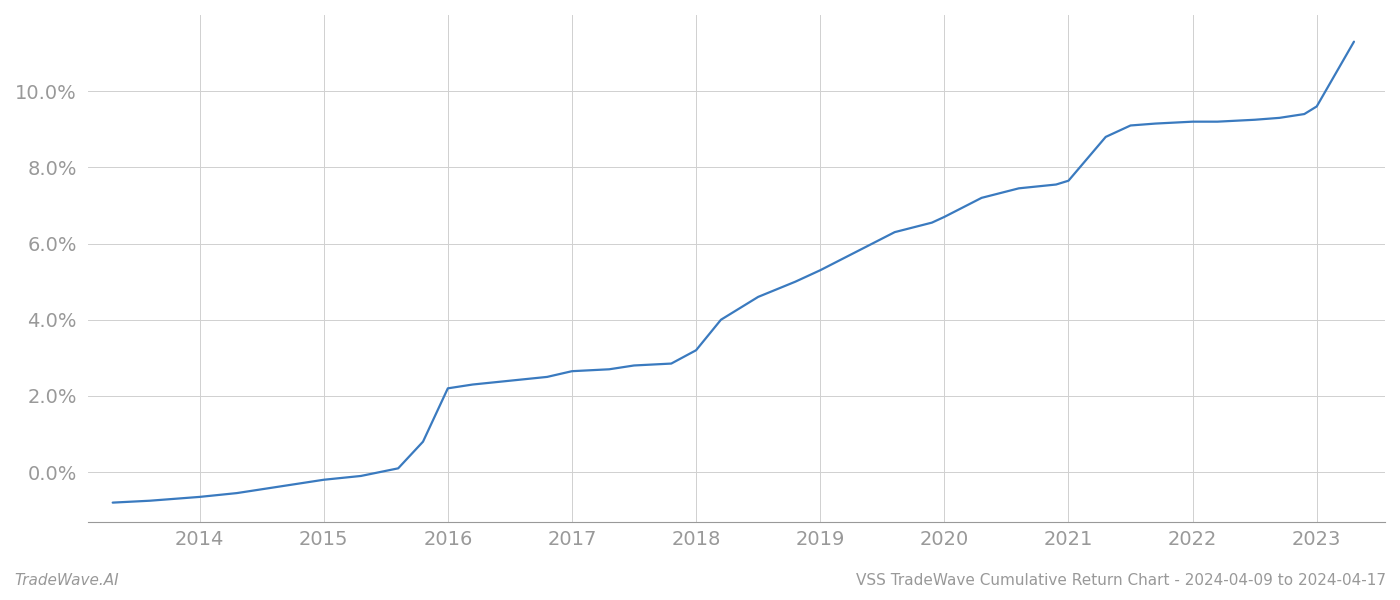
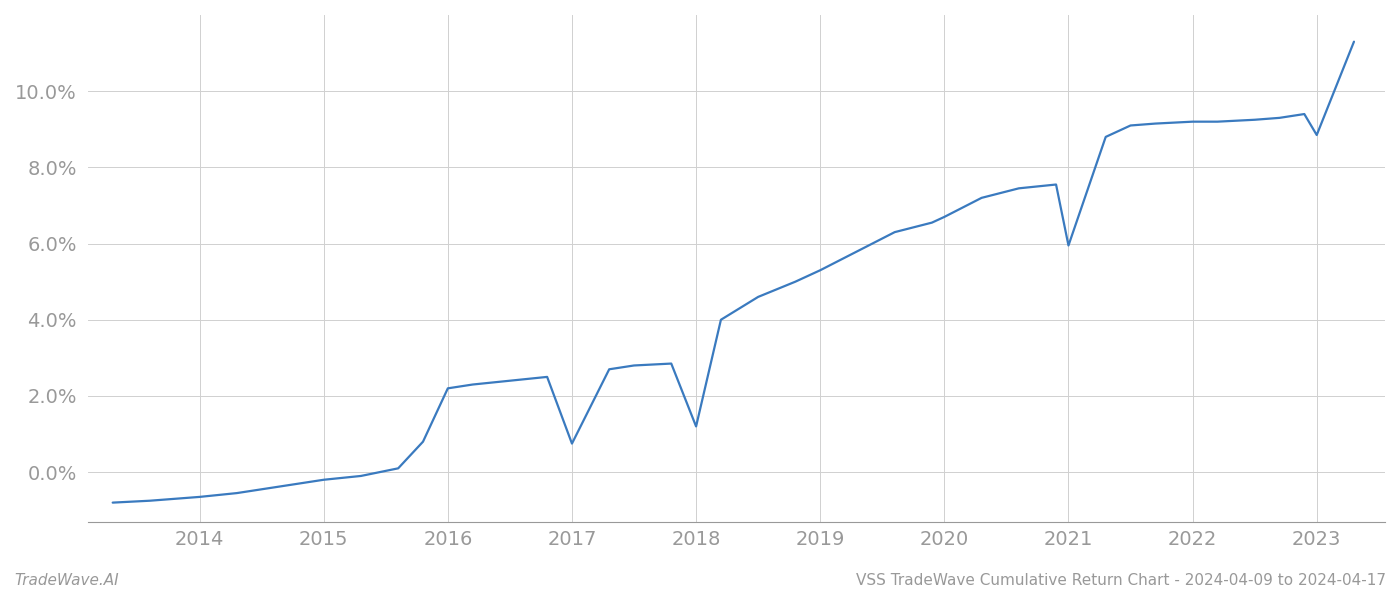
2017: 2.65% -> 0.75%
2018: 3.20% -> 1.20%
2021: 7.65% -> 5.95%
2023: 9.60% -> 8.85%
